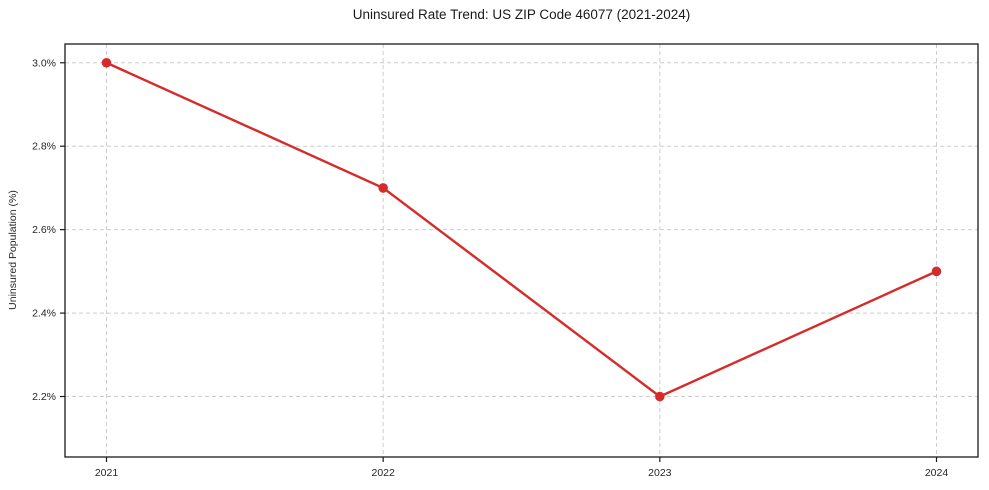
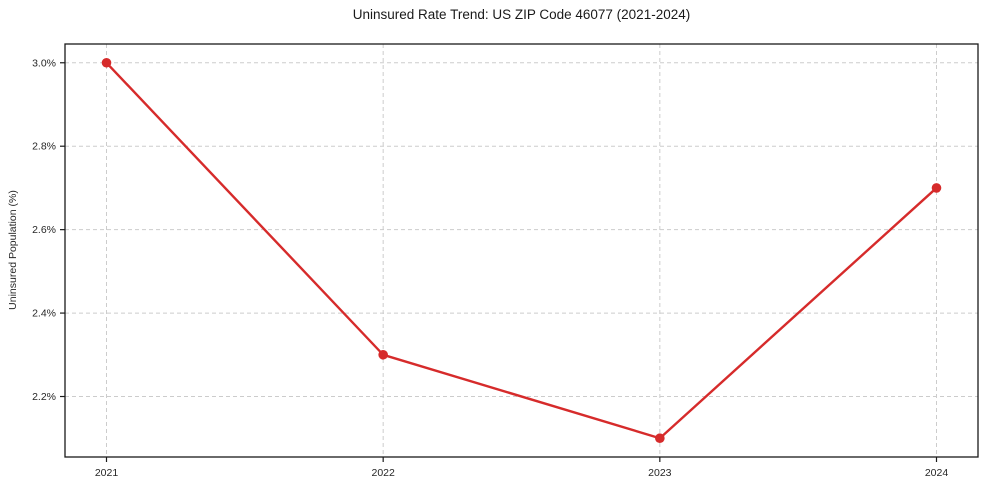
2022: 2.7% -> 2.3%
2023: 2.2% -> 2.1%
2024: 2.5% -> 2.7%
